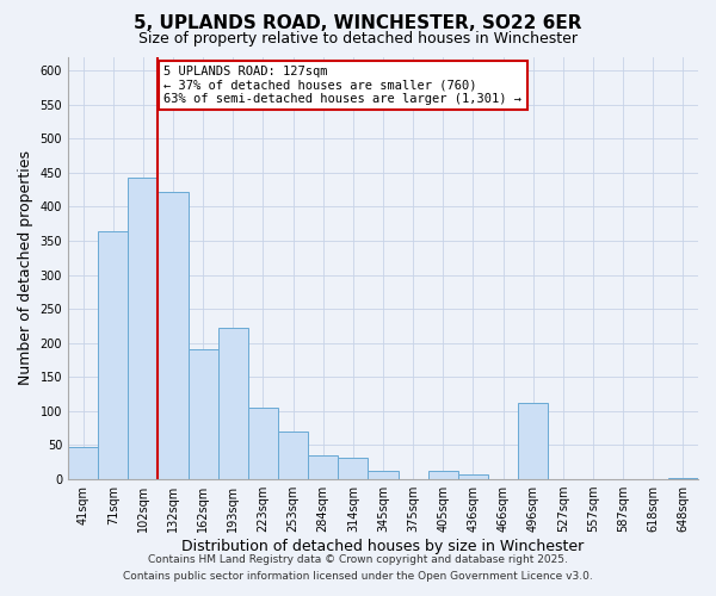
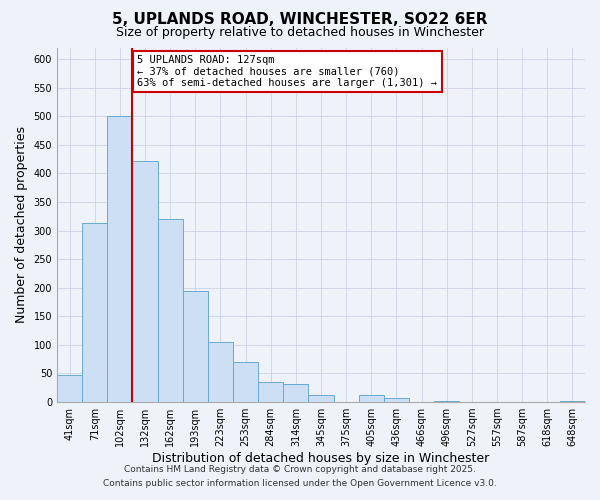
71sqm: 364 -> 313
102sqm: 442 -> 500
162sqm: 190 -> 320
193sqm: 222 -> 195
496sqm: 112 -> 2
